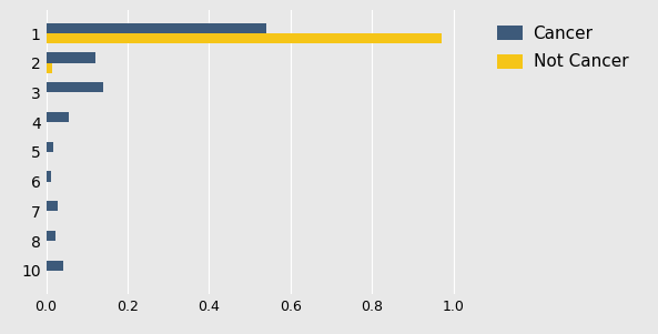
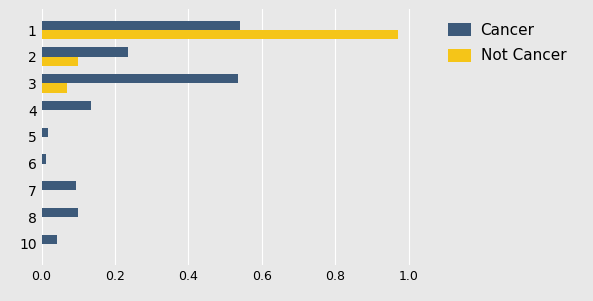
Cancer/2: 0.120 -> 0.235
Not Cancer/2: 0.015 -> 0.100
Cancer/3: 0.140 -> 0.535
Not Cancer/3: 0.002 -> 0.070
Cancer/4: 0.055 -> 0.135
Cancer/7: 0.028 -> 0.095
Cancer/8: 0.022 -> 0.100
